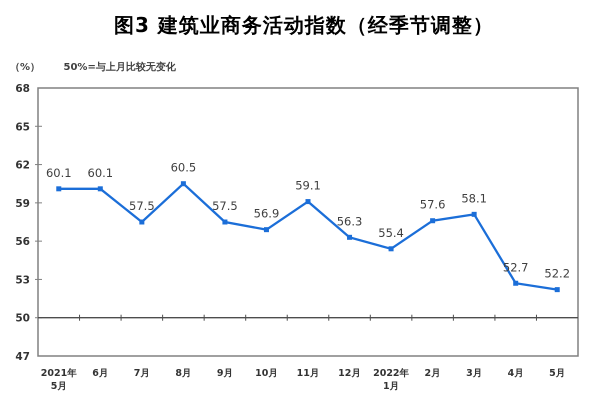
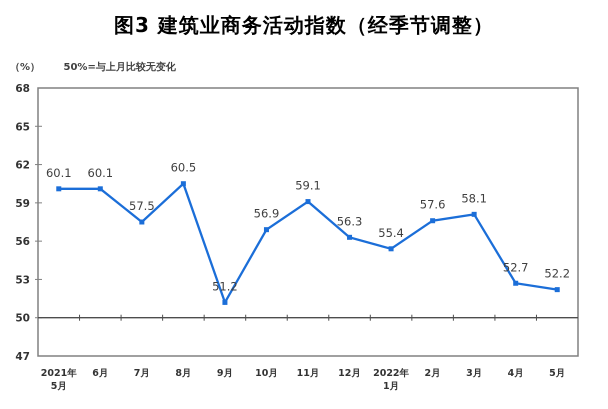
9月: 57.5 -> 51.2
